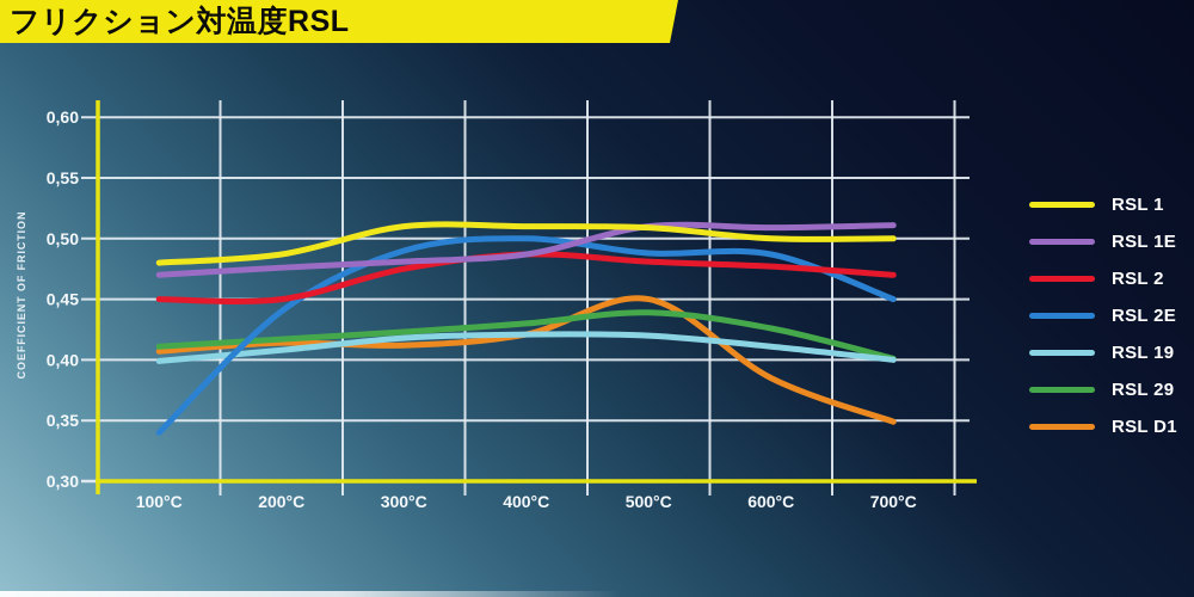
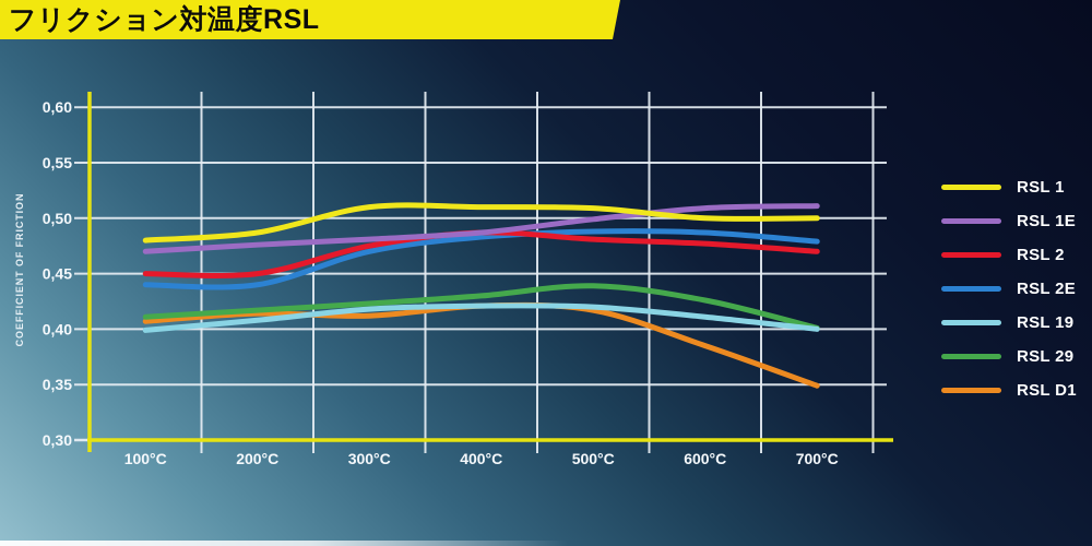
RSL 2E/100°C: 0,34 -> 0,44
RSL 2E/300°C: 0,49 -> 0,47
RSL 2E/400°C: 0,50 -> 0,48
RSL 1E/500°C: 0,51 -> 0,50
RSL D1/500°C: 0,45 -> 0,42
RSL 2E/700°C: 0,45 -> 0,48
